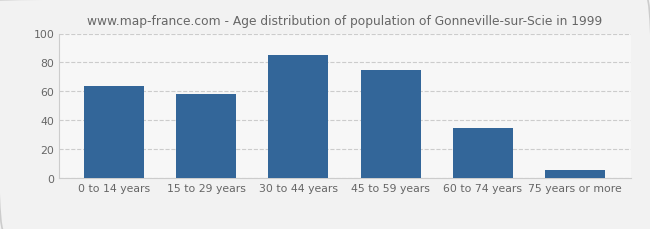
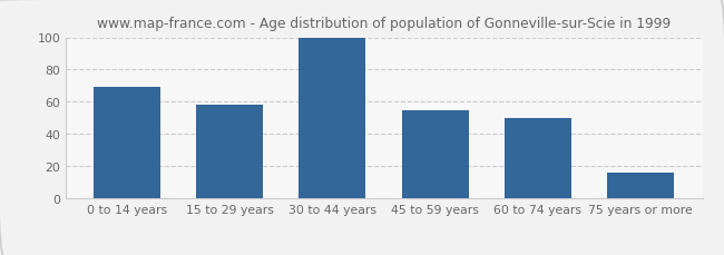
0 to 14 years: 64 -> 69
30 to 44 years: 85 -> 100
45 to 59 years: 75 -> 55
60 to 74 years: 35 -> 50
75 years or more: 6 -> 16
